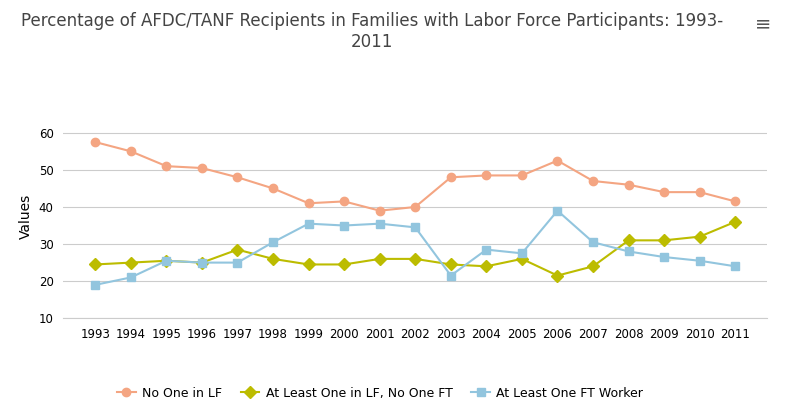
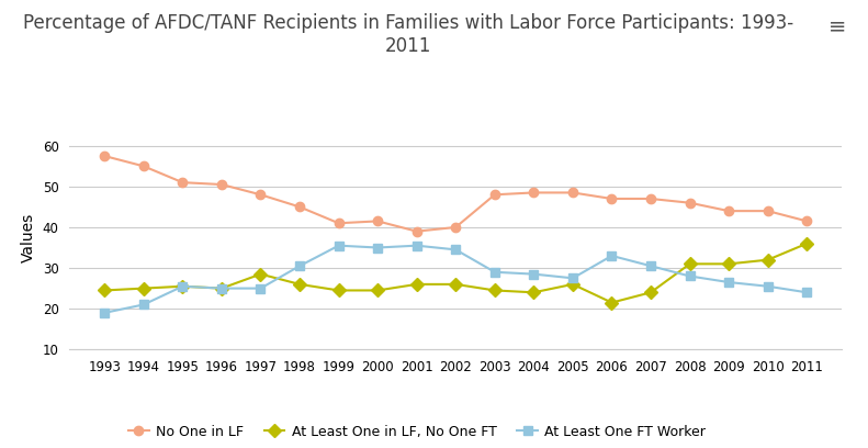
At Least One FT Worker/2003: 21.5 -> 29.0
No One in LF/2006: 52.5 -> 47.0
At Least One FT Worker/2006: 39.0 -> 33.0
